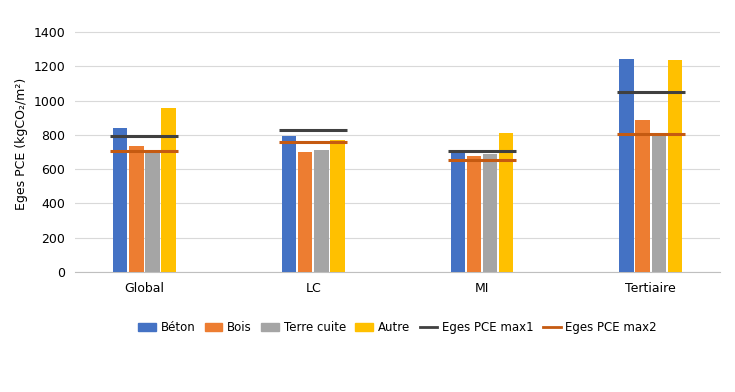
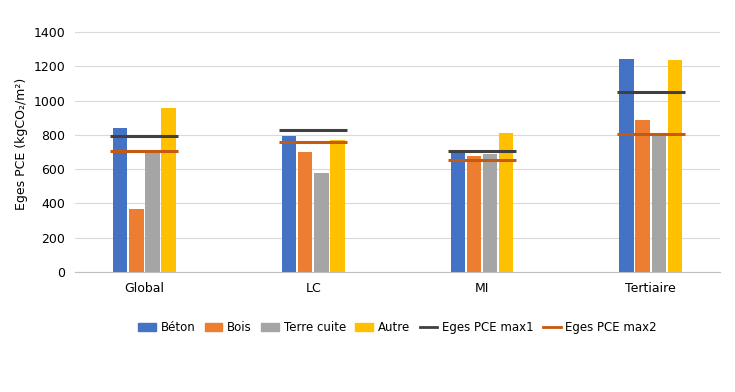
Bois/Global: 740 -> 370
Terre cuite/LC: 710 -> 580
